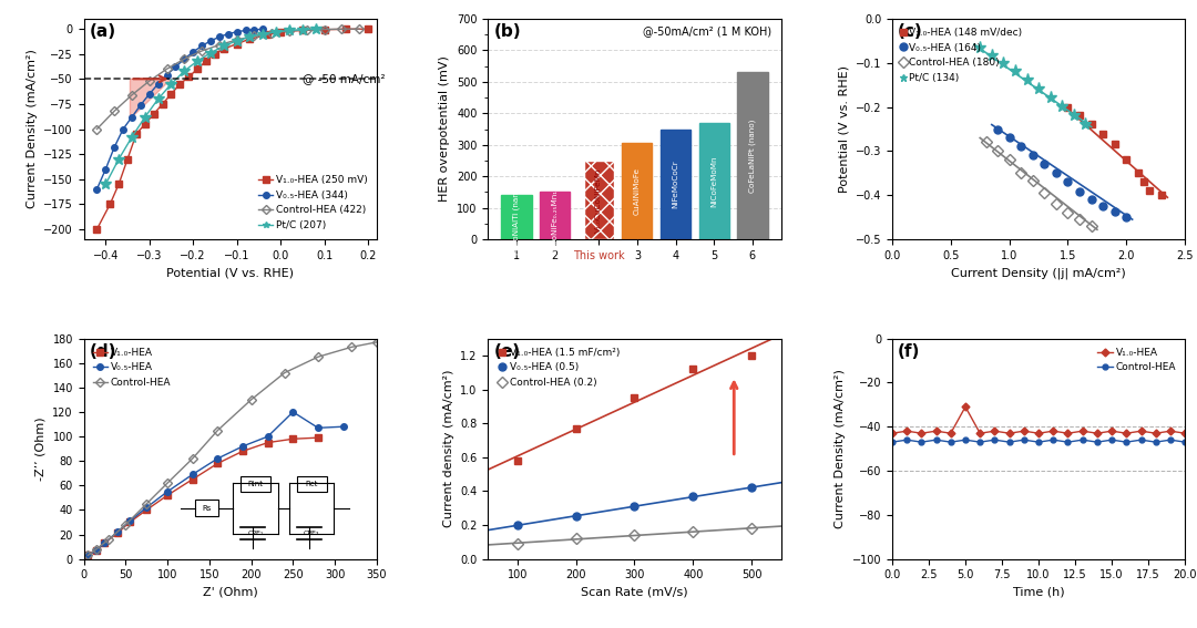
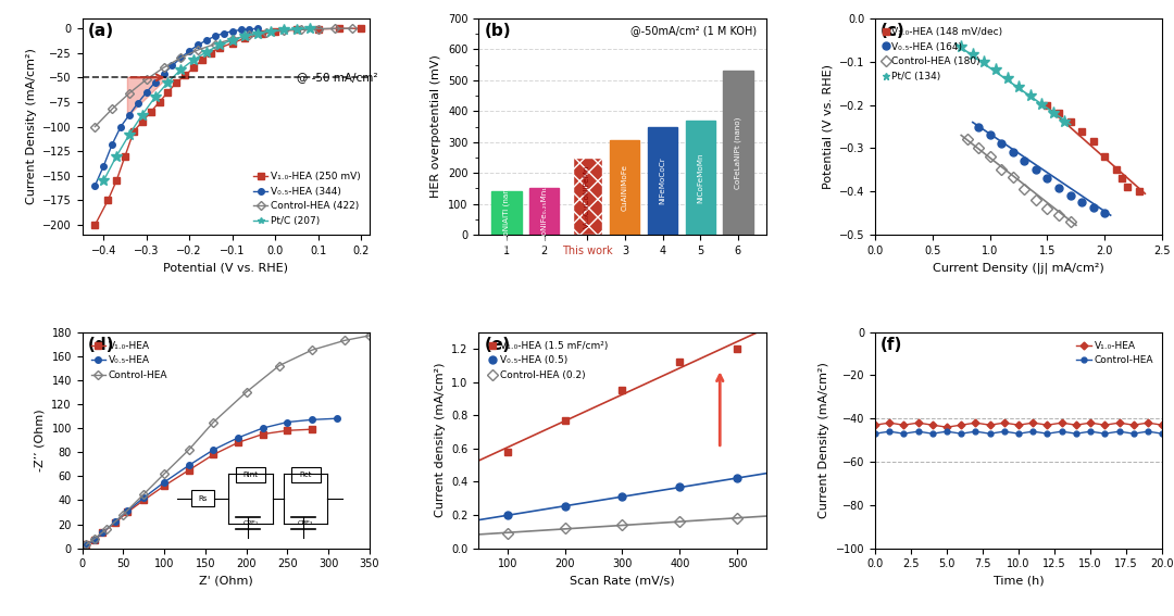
V₀.₅-HEA/250: 120 -> 105
V₁.₀-HEA/5.0: -31 -> -44
